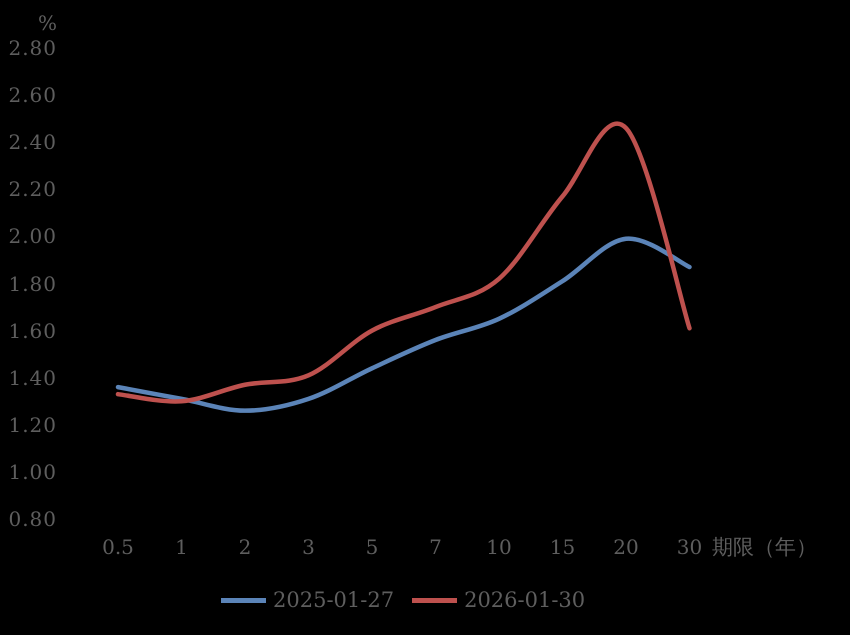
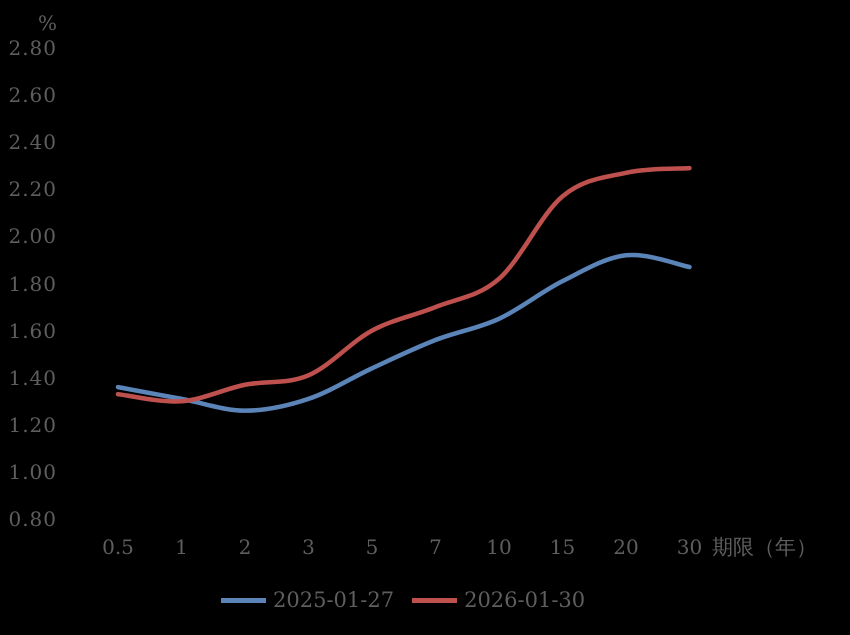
2025-01-27/20: 1.99 -> 1.92
2026-01-30/20: 2.46 -> 2.27
2026-01-30/30: 1.61 -> 2.29
